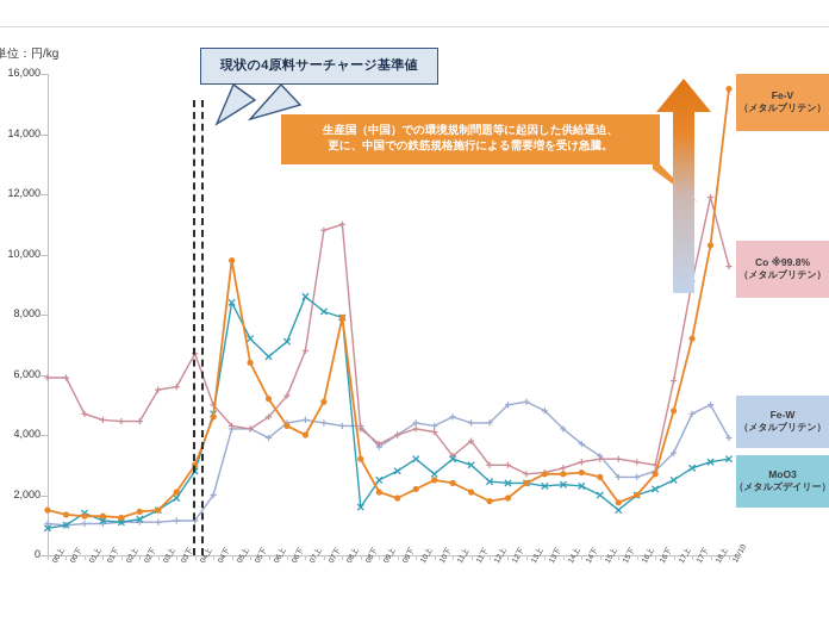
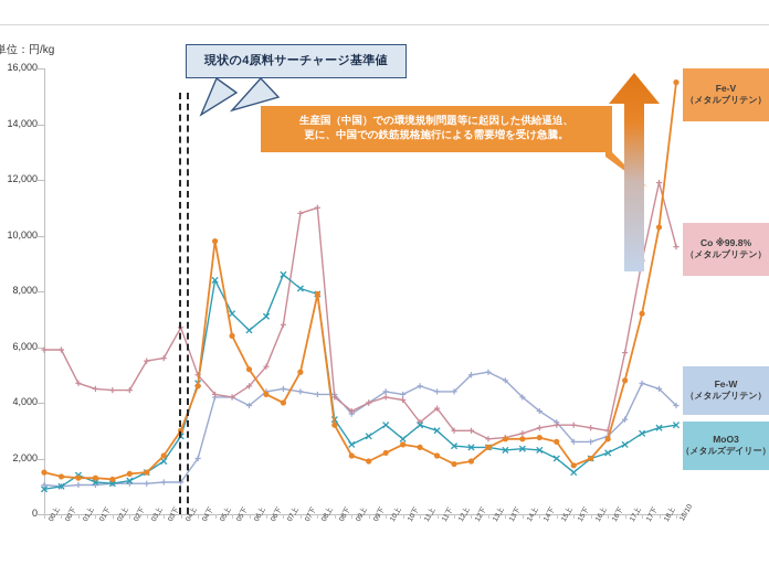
MoO3（メタルズデイリー）/08下: 1600 -> 3400
Fe-W（メタルブリテン）/18上: 5000 -> 4500
